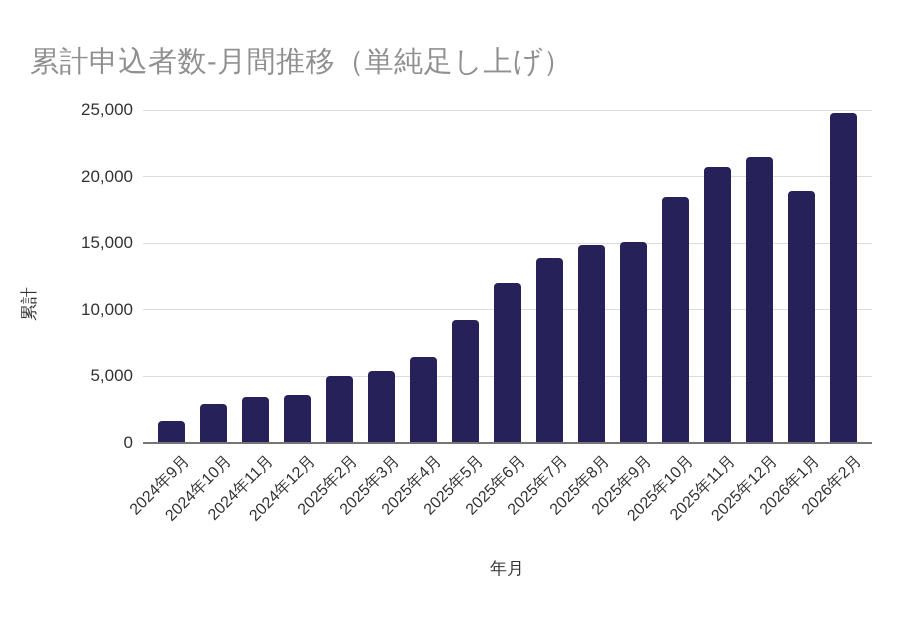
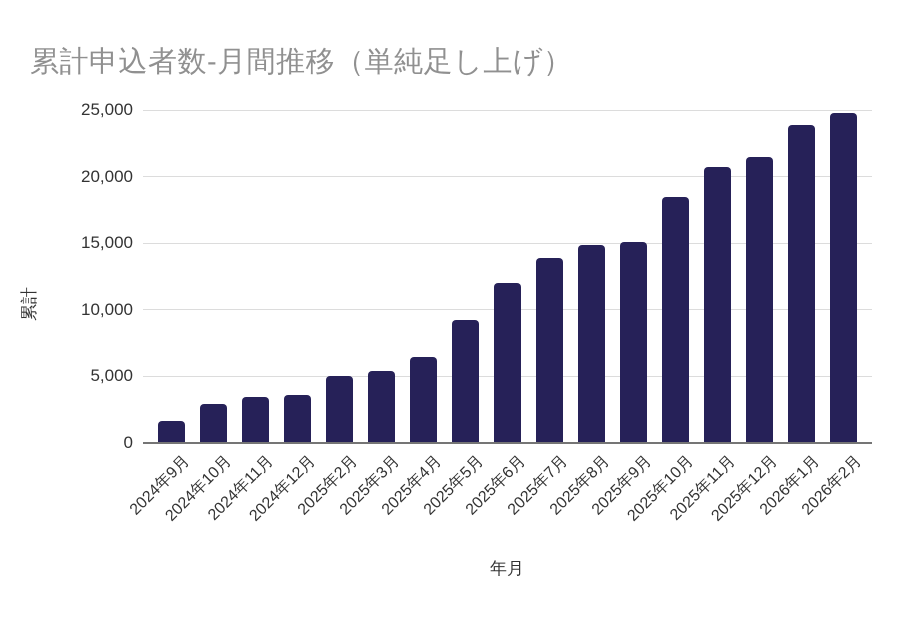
2026年1月: 18900 -> 23900
